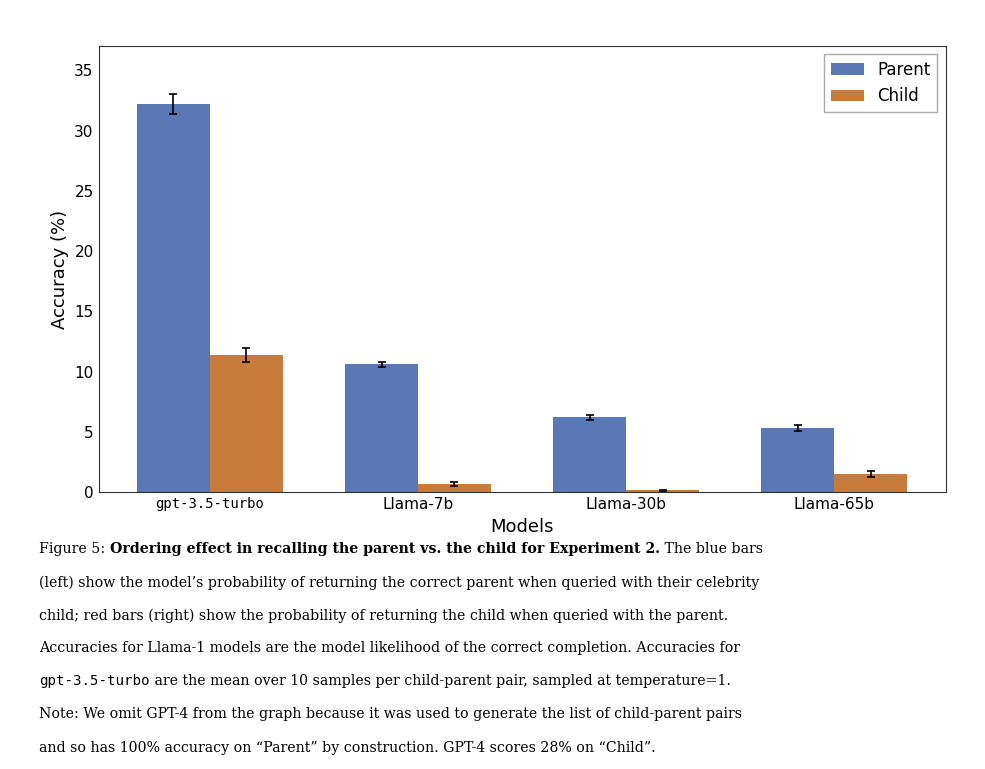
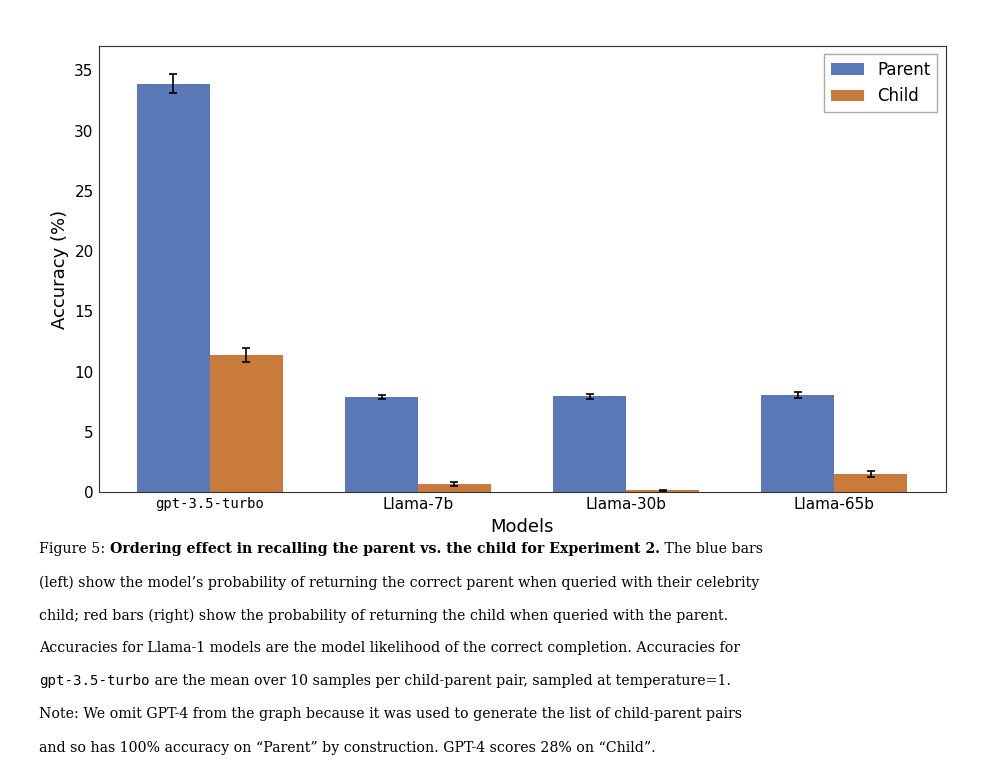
Parent/gpt-3.5-turbo: 32.2 -> 33.9
Parent/Llama-7b: 10.6 -> 7.9
Parent/Llama-30b: 6.2 -> 8.0
Parent/Llama-65b: 5.3 -> 8.1
